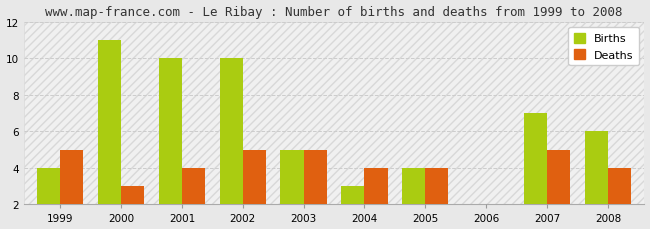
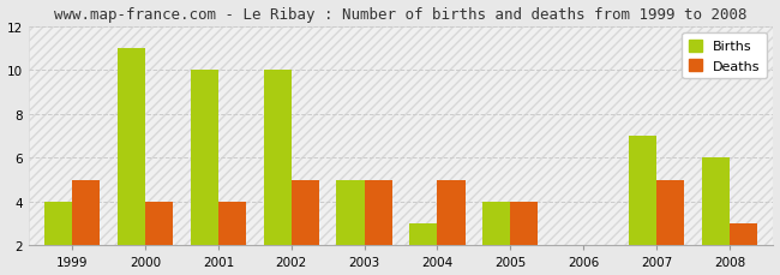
Deaths/2000: 3 -> 4
Deaths/2004: 4 -> 5
Deaths/2008: 4 -> 3
